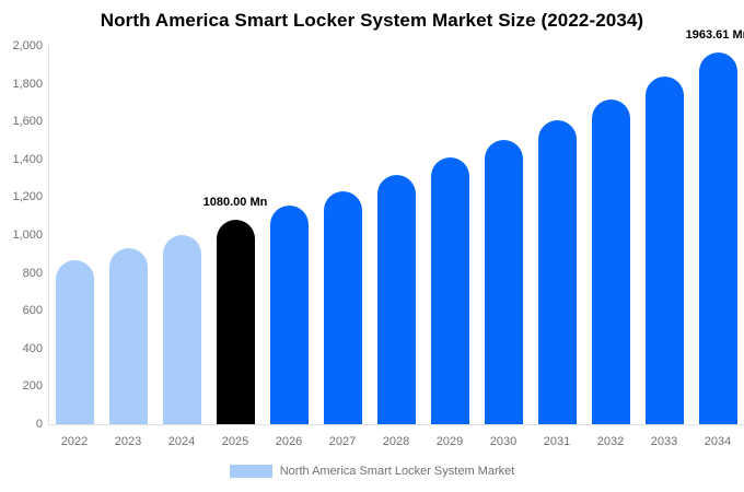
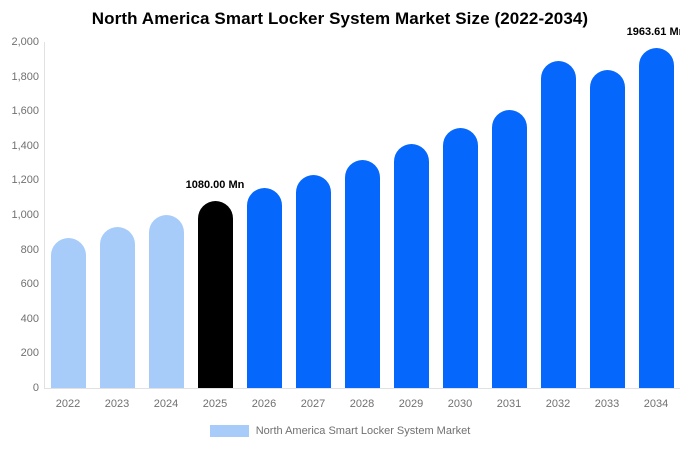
2032: 1720 -> 1890
